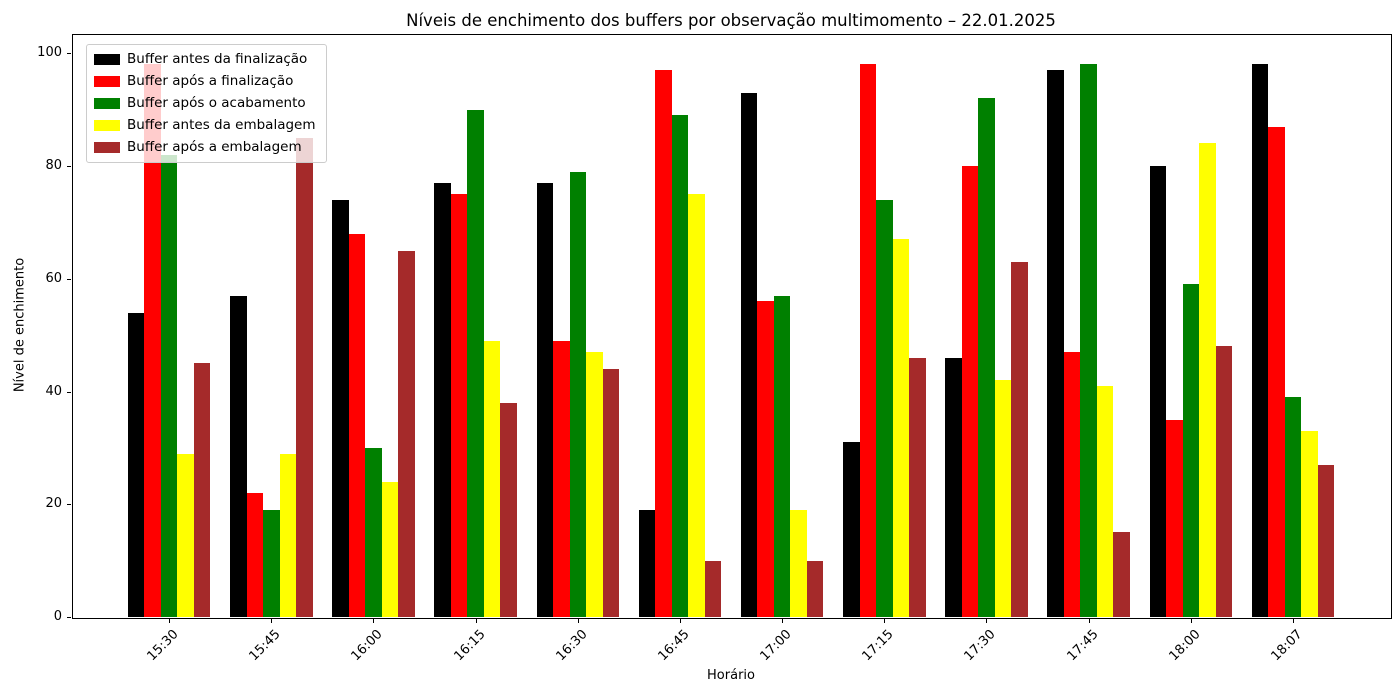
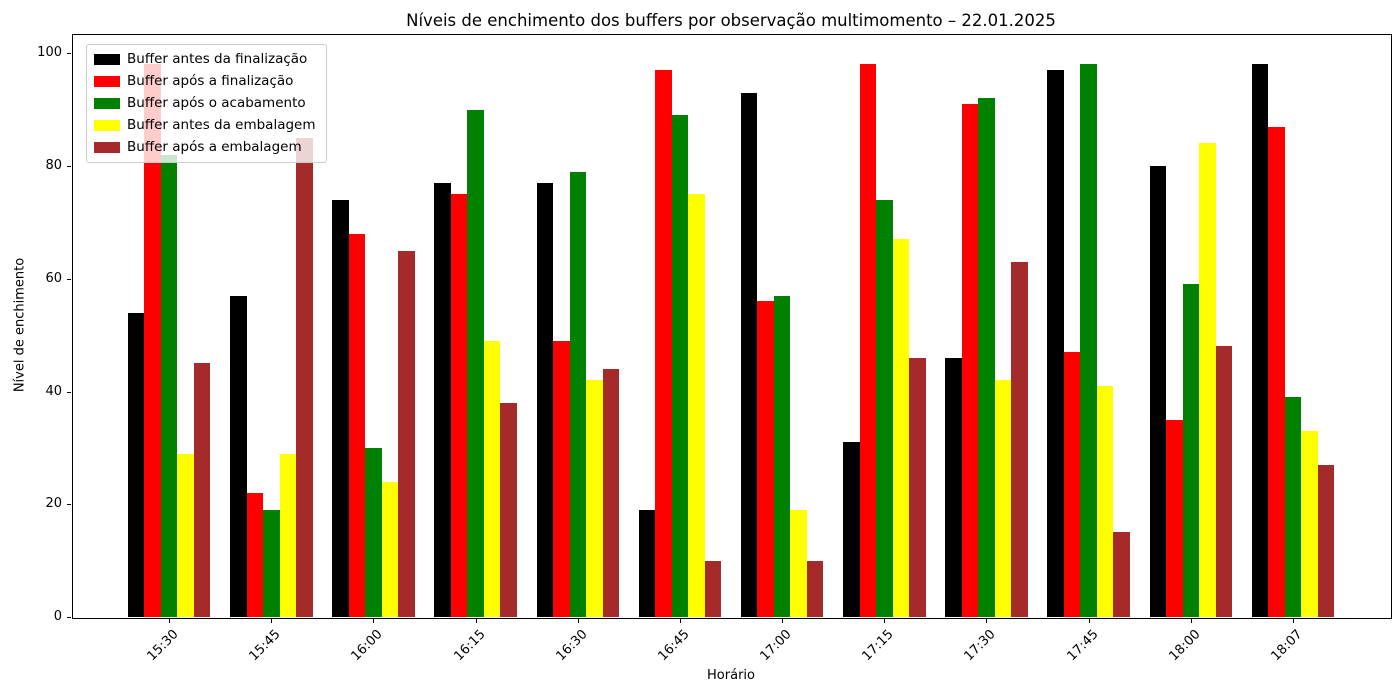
Buffer antes da embalagem/16:30: 47 -> 42
Buffer após a finalização/17:30: 80 -> 91
